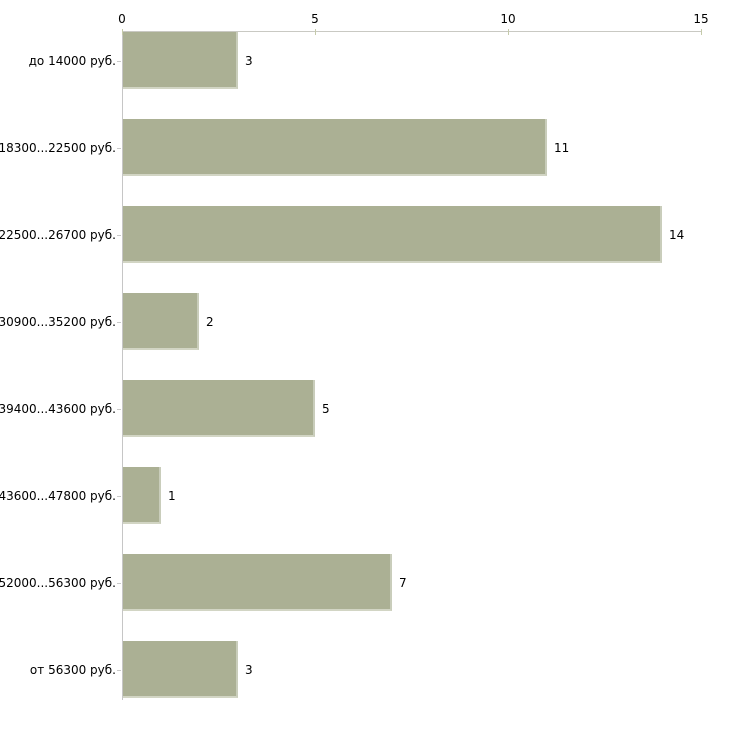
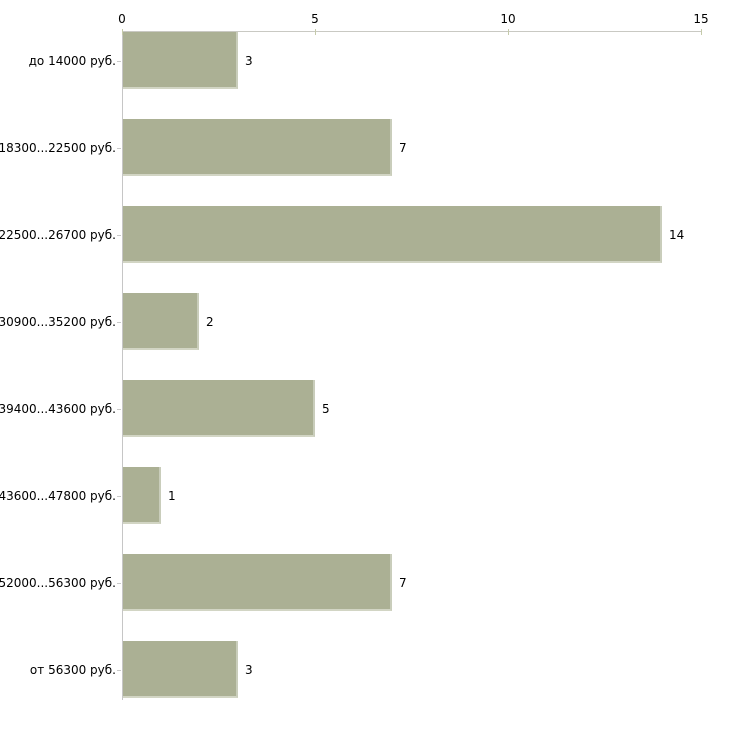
18300...22500 руб.: 11 -> 7
